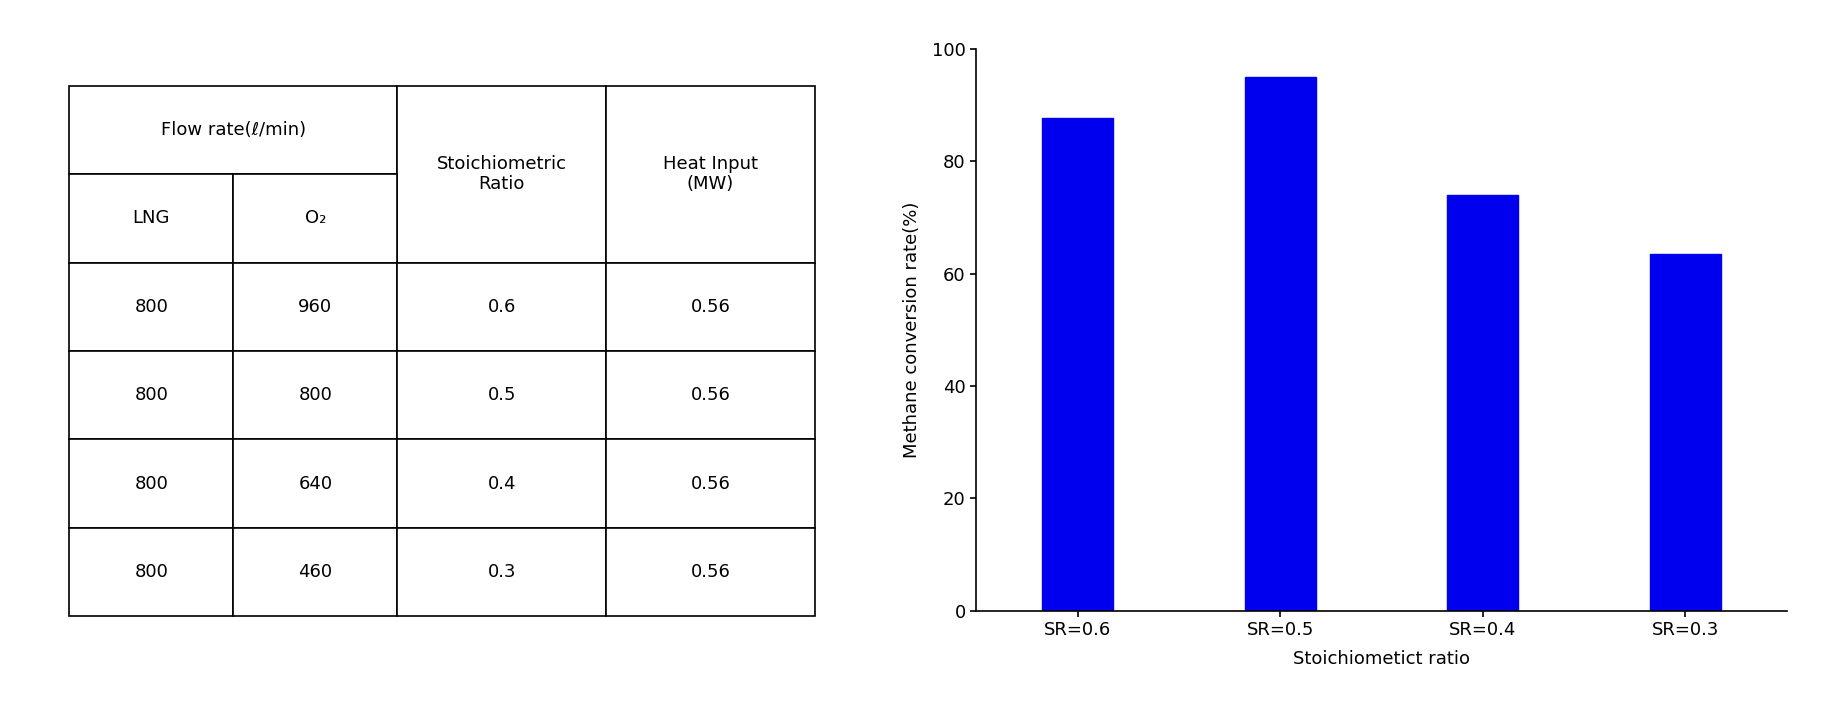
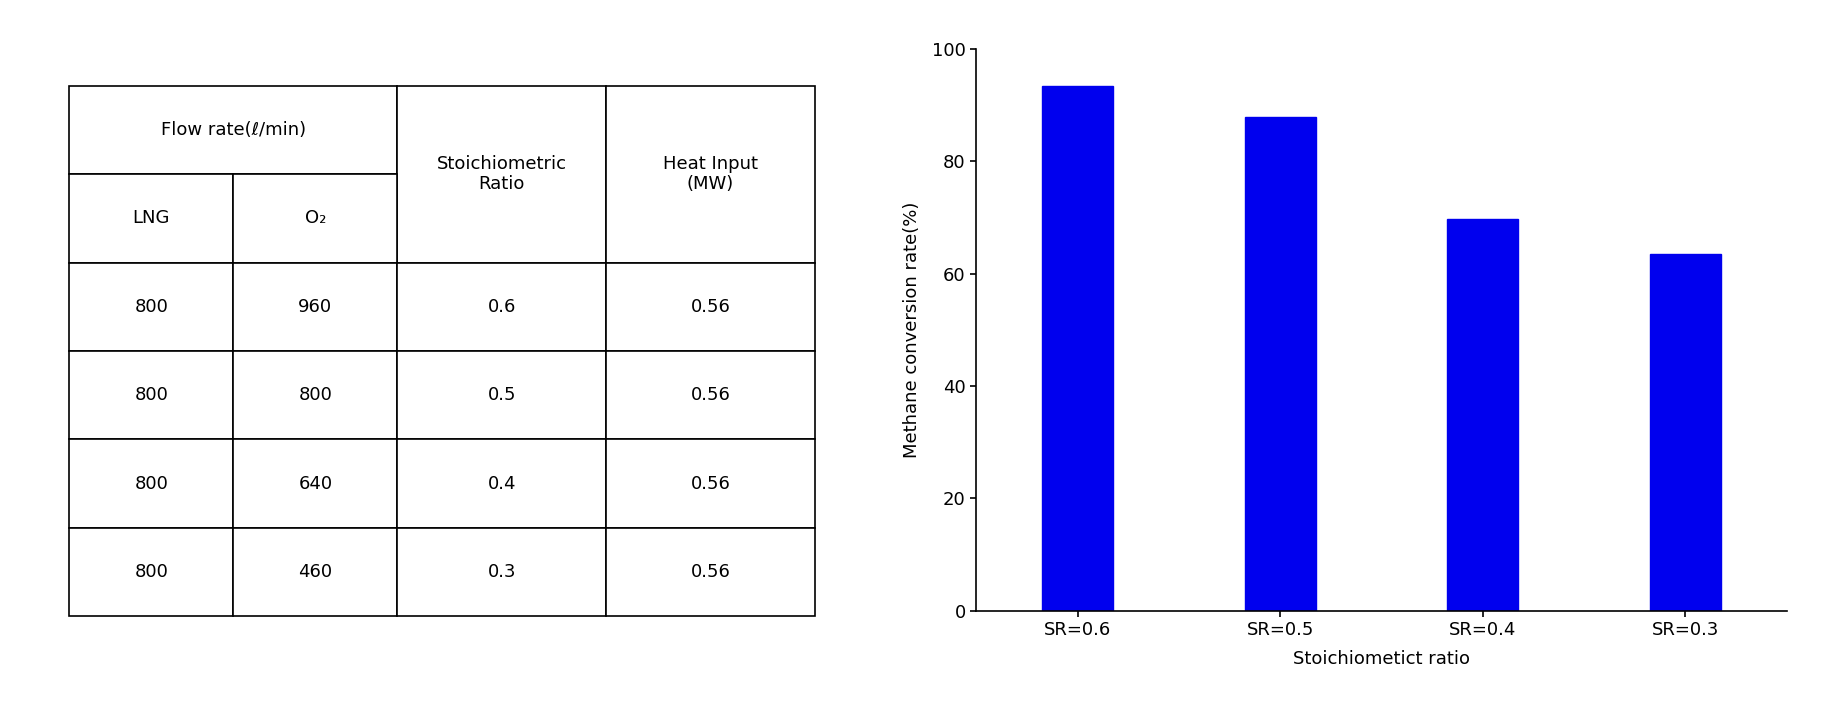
SR=0.6: 87.8 -> 93.5
SR=0.5: 95.0 -> 88.0
SR=0.4: 74.0 -> 69.8
